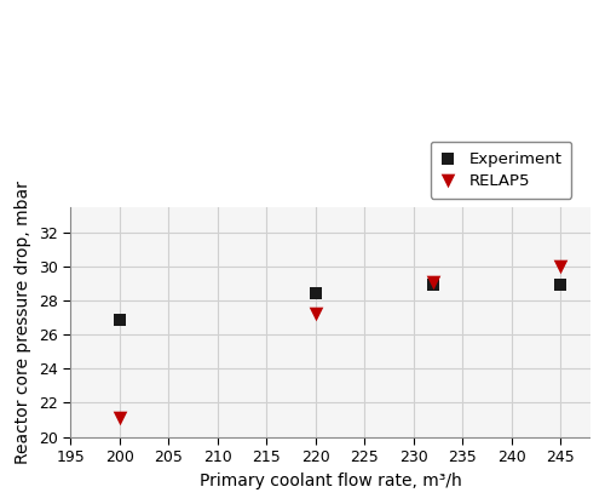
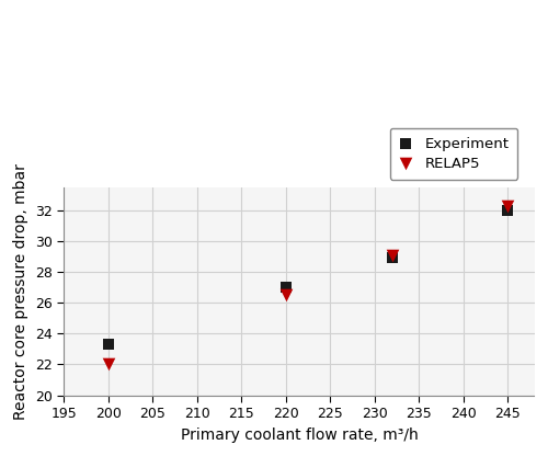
Experiment/200: 26.9 -> 23.3
RELAP5/200: 21.1 -> 22.0
Experiment/220: 28.4 -> 27.0
RELAP5/220: 27.2 -> 26.5
Experiment/245: 28.9 -> 32.0
RELAP5/245: 30.0 -> 32.3
